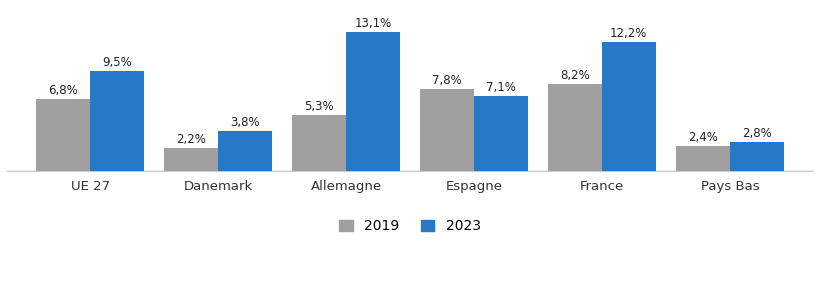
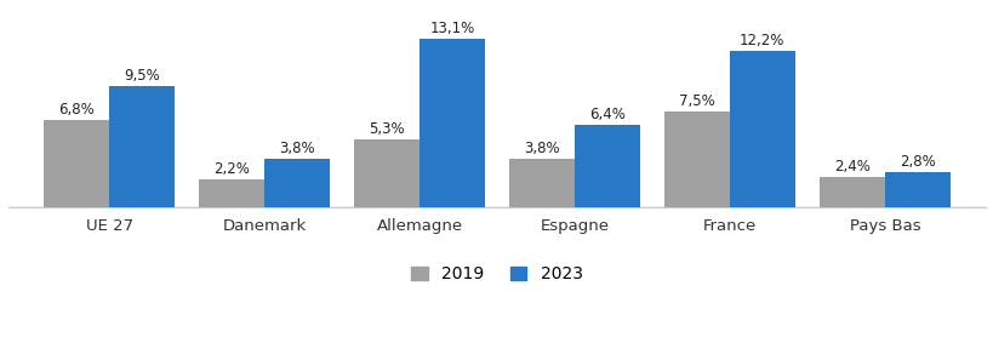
2019/Espagne: 7,8% -> 3,8%
2023/Espagne: 7,1% -> 6,4%
2019/France: 8,2% -> 7,5%
